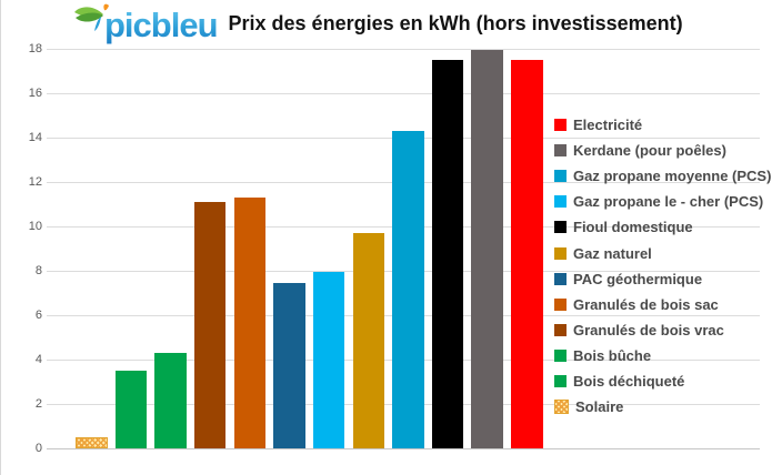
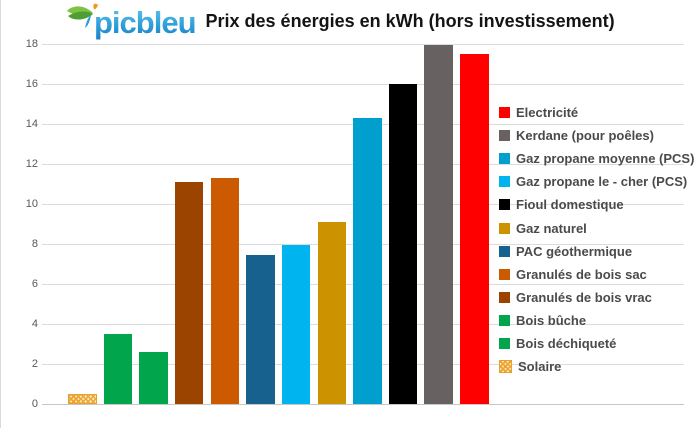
Bois bûche: 4.3 -> 2.6
Gaz naturel: 9.7 -> 9.1
Fioul domestique: 17.5 -> 16.0
